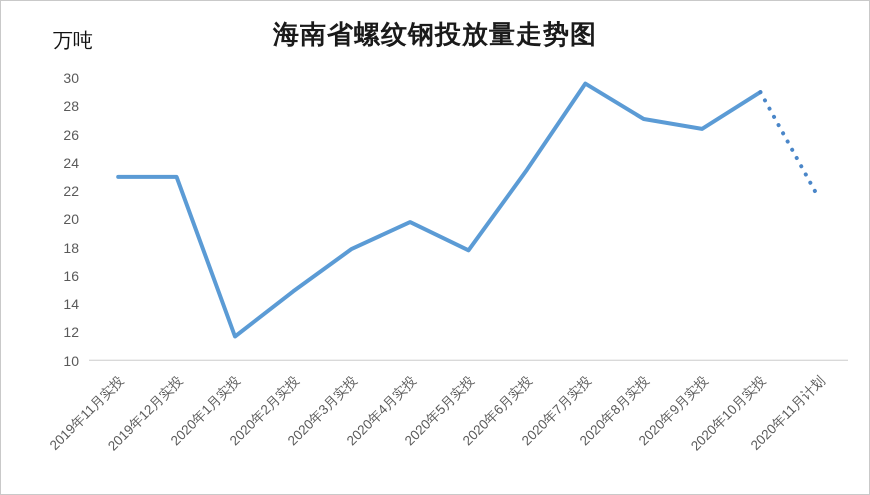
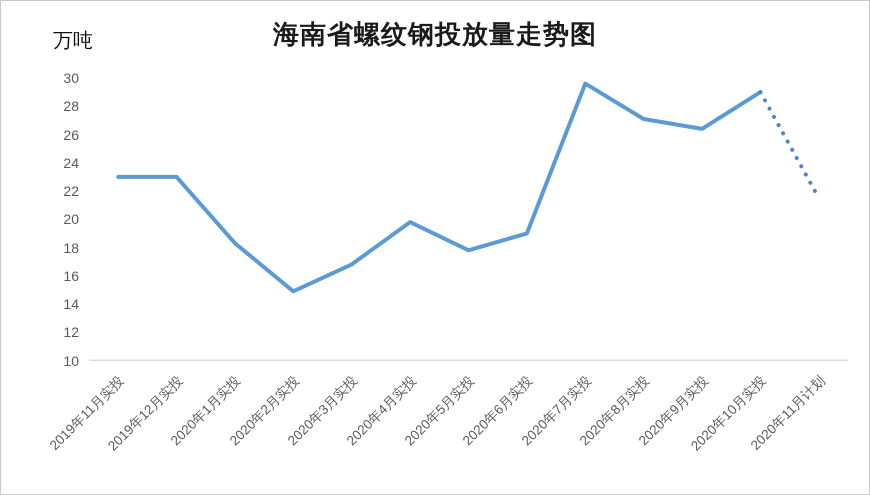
2020年1月实投: 11.7 -> 18.3
2020年3月实投: 17.9 -> 16.8
2020年6月实投: 23.5 -> 19.0
